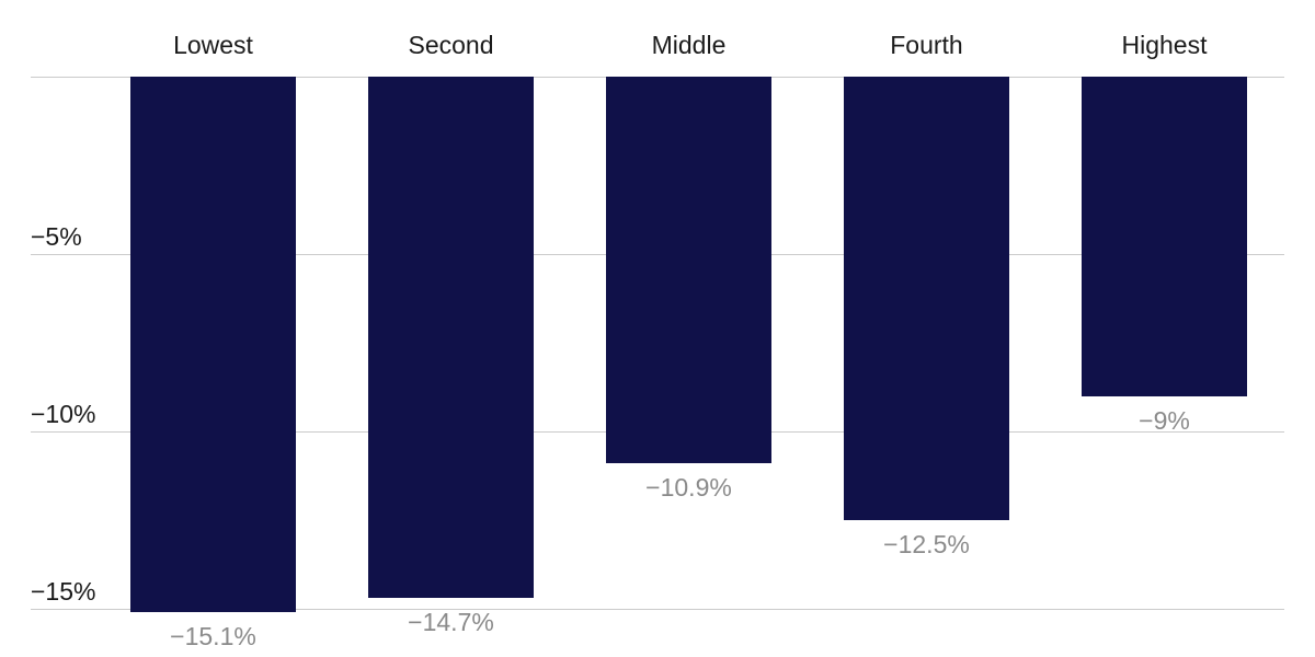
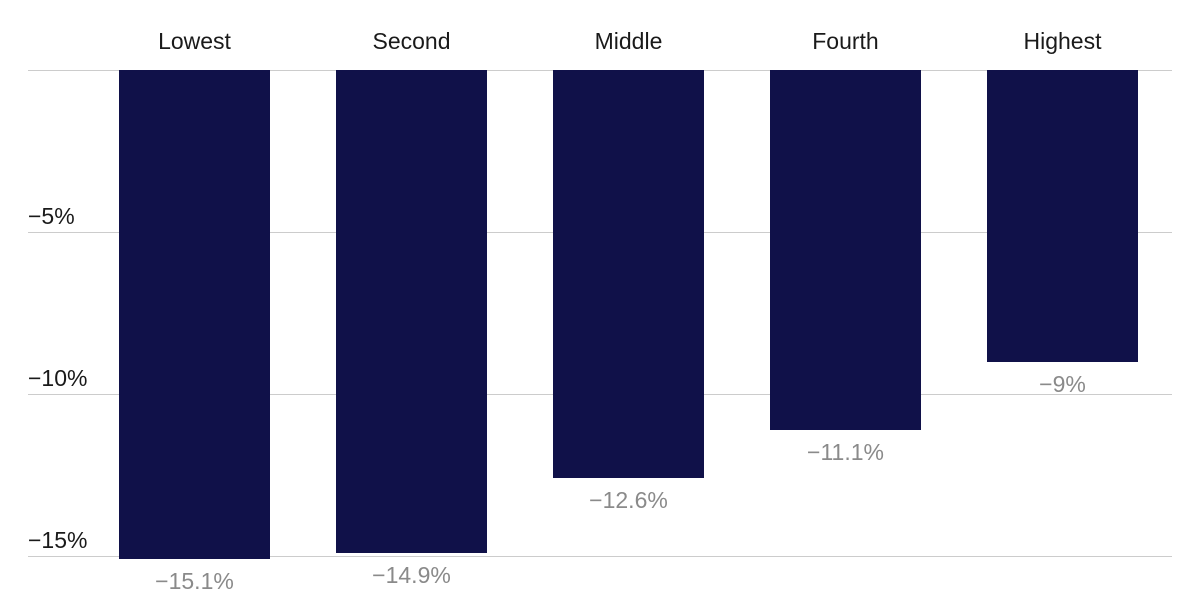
Second: −14.7% -> −14.9%
Middle: −10.9% -> −12.6%
Fourth: −12.5% -> −11.1%
